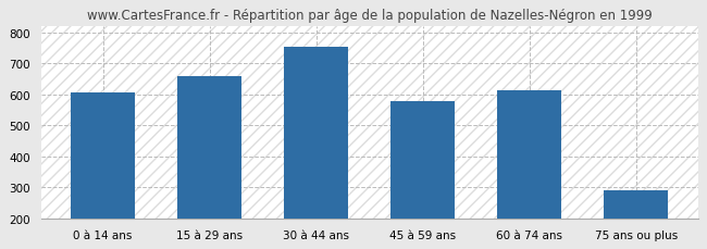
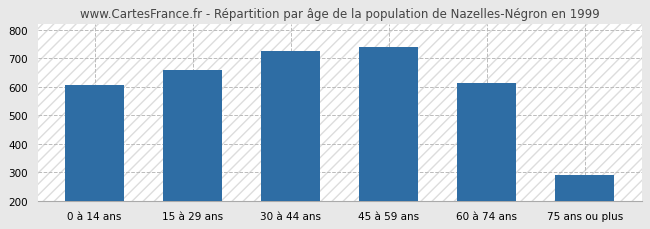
30 à 44 ans: 755 -> 727
45 à 59 ans: 580 -> 740
